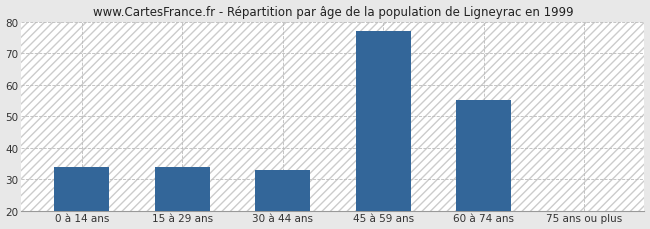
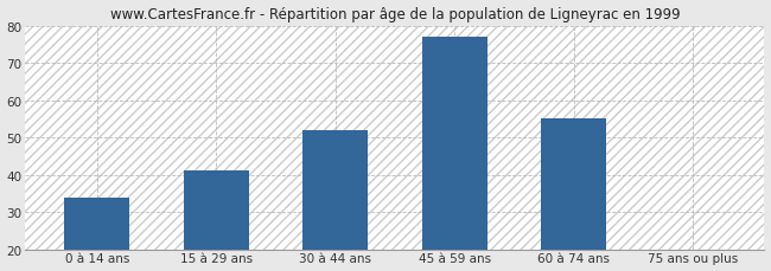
15 à 29 ans: 34 -> 41
30 à 44 ans: 33 -> 52
